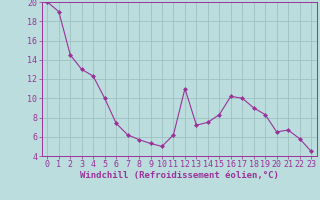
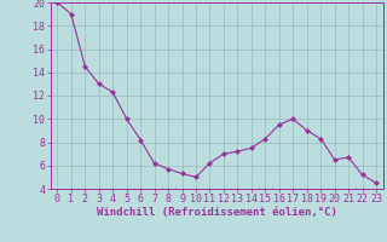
6: 7.4 -> 8.2
12: 11.0 -> 7.0
16: 10.2 -> 9.5
22: 5.8 -> 5.2
